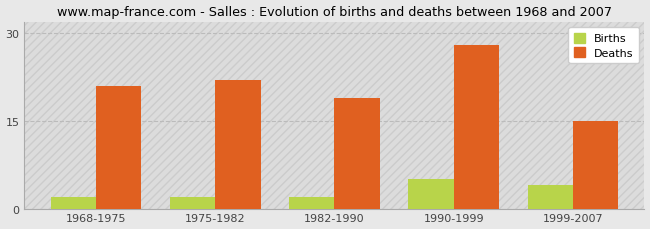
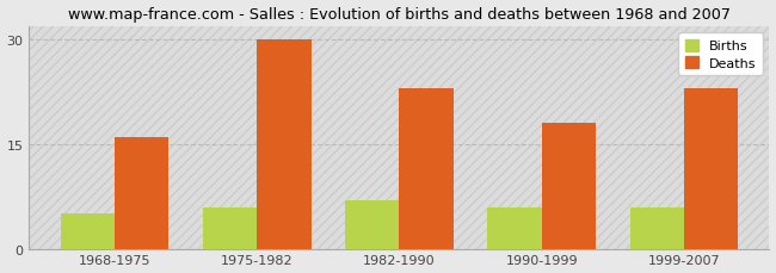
Births/1968-1975: 2 -> 5
Deaths/1968-1975: 21 -> 16
Births/1975-1982: 2 -> 6
Deaths/1975-1982: 22 -> 30
Births/1982-1990: 2 -> 7
Deaths/1982-1990: 19 -> 23
Births/1990-1999: 5 -> 6
Deaths/1990-1999: 28 -> 18
Births/1999-2007: 4 -> 6
Deaths/1999-2007: 15 -> 23
